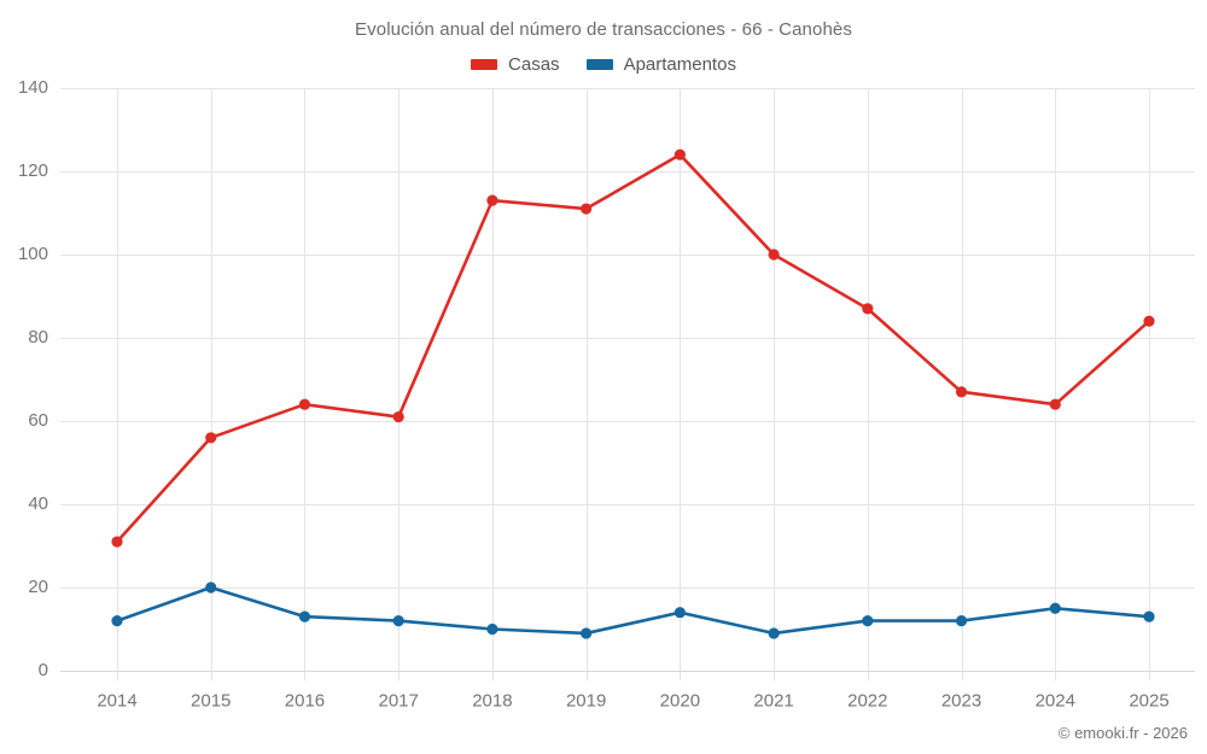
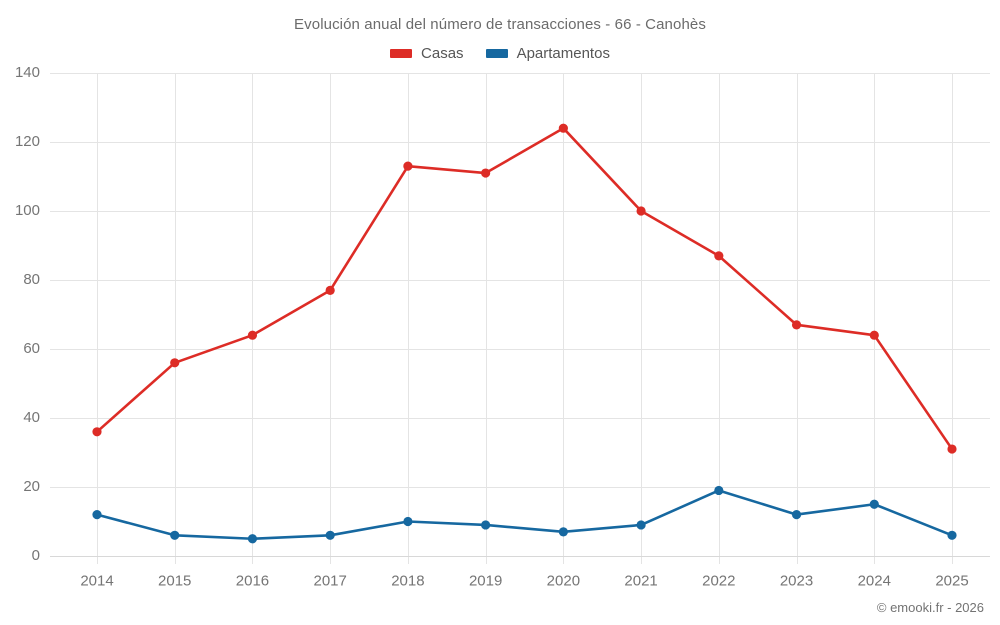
Casas/2014: 31 -> 36
Apartamentos/2015: 20 -> 6
Apartamentos/2016: 13 -> 5
Casas/2017: 61 -> 77
Apartamentos/2017: 12 -> 6
Apartamentos/2020: 14 -> 7
Apartamentos/2022: 12 -> 19
Casas/2025: 84 -> 31
Apartamentos/2025: 13 -> 6
